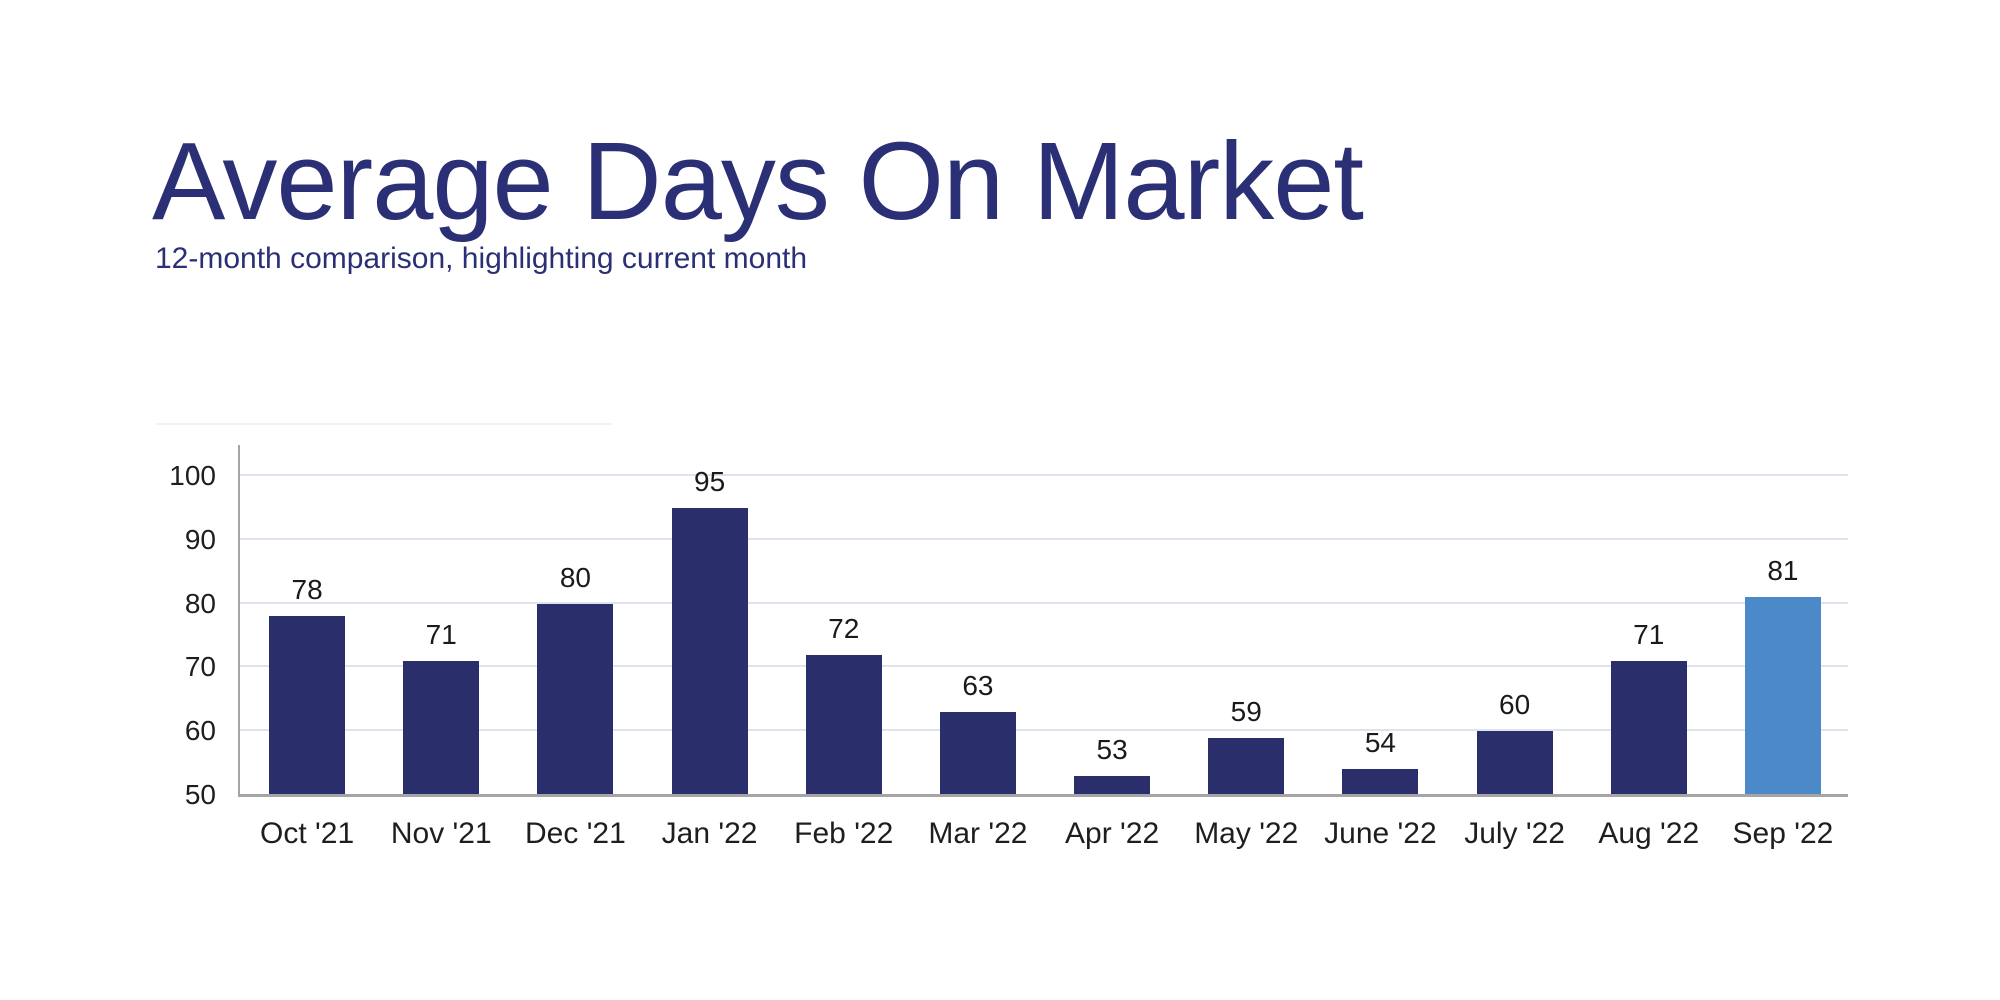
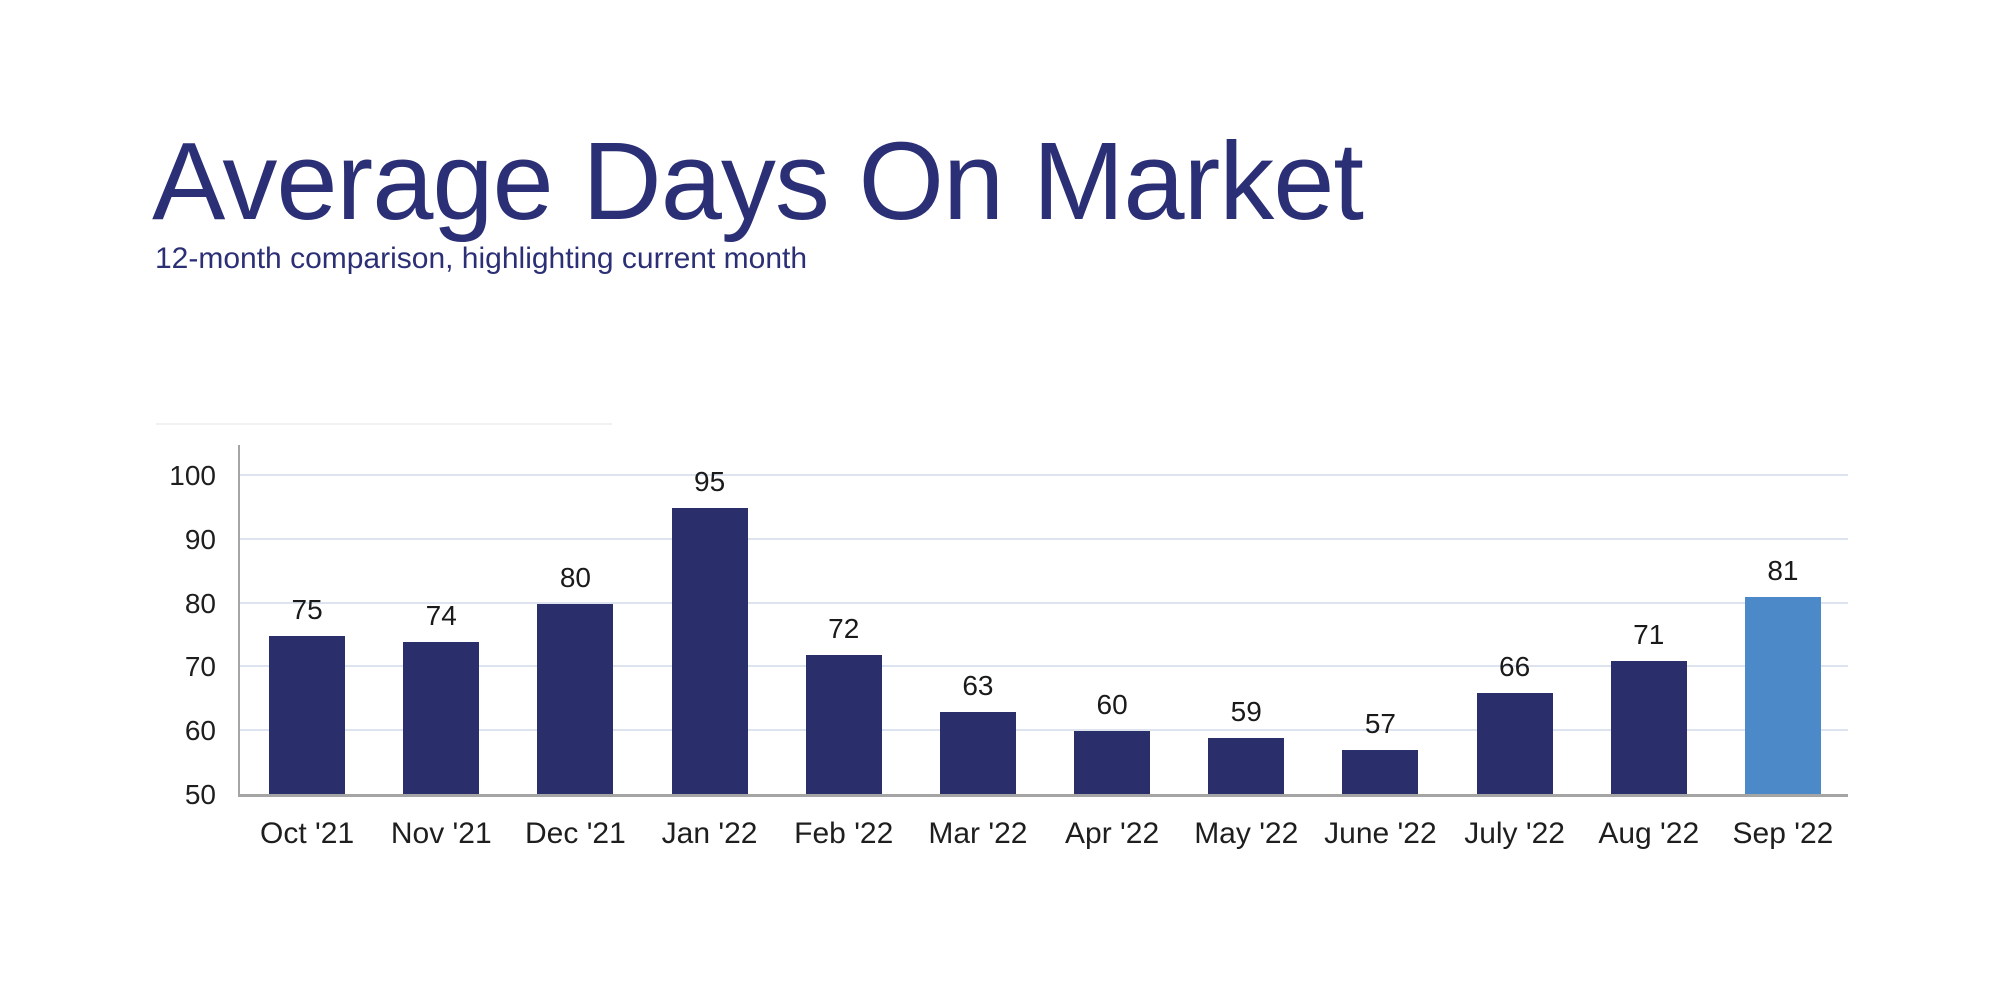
Oct '21: 78 -> 75
Nov '21: 71 -> 74
Apr '22: 53 -> 60
June '22: 54 -> 57
July '22: 60 -> 66
